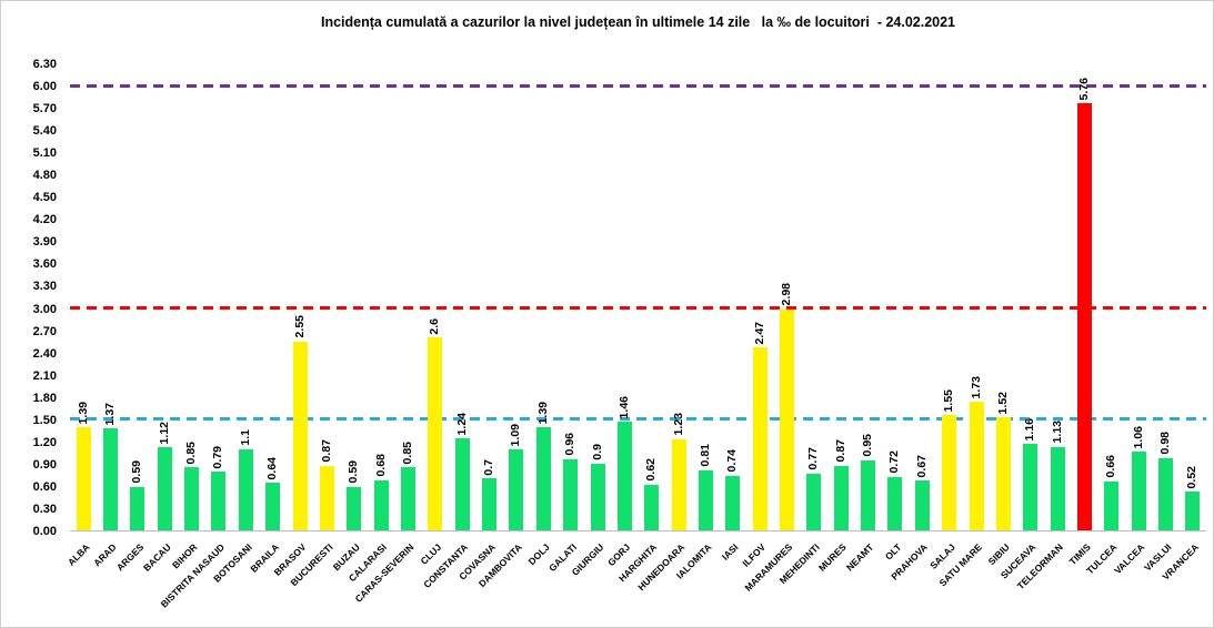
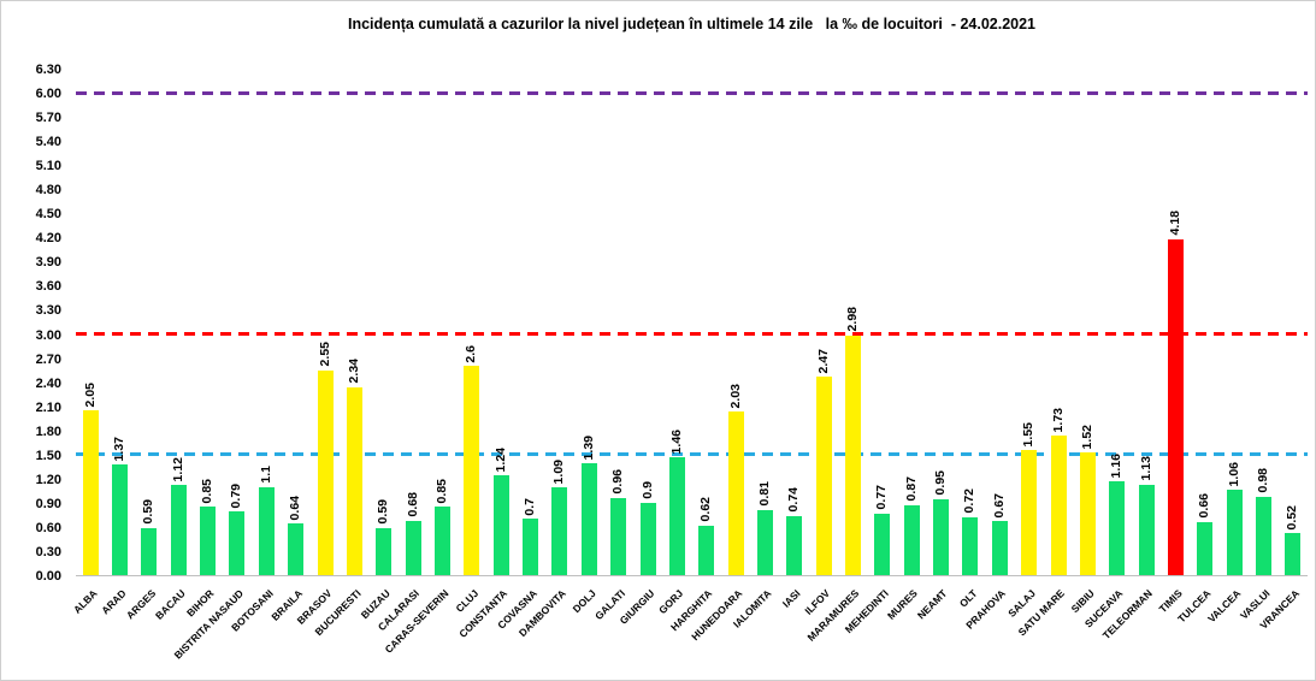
ALBA: 1.39 -> 2.05
BUCURESTI: 0.87 -> 2.34
HUNEDOARA: 1.23 -> 2.03
TIMIS: 5.76 -> 4.18
